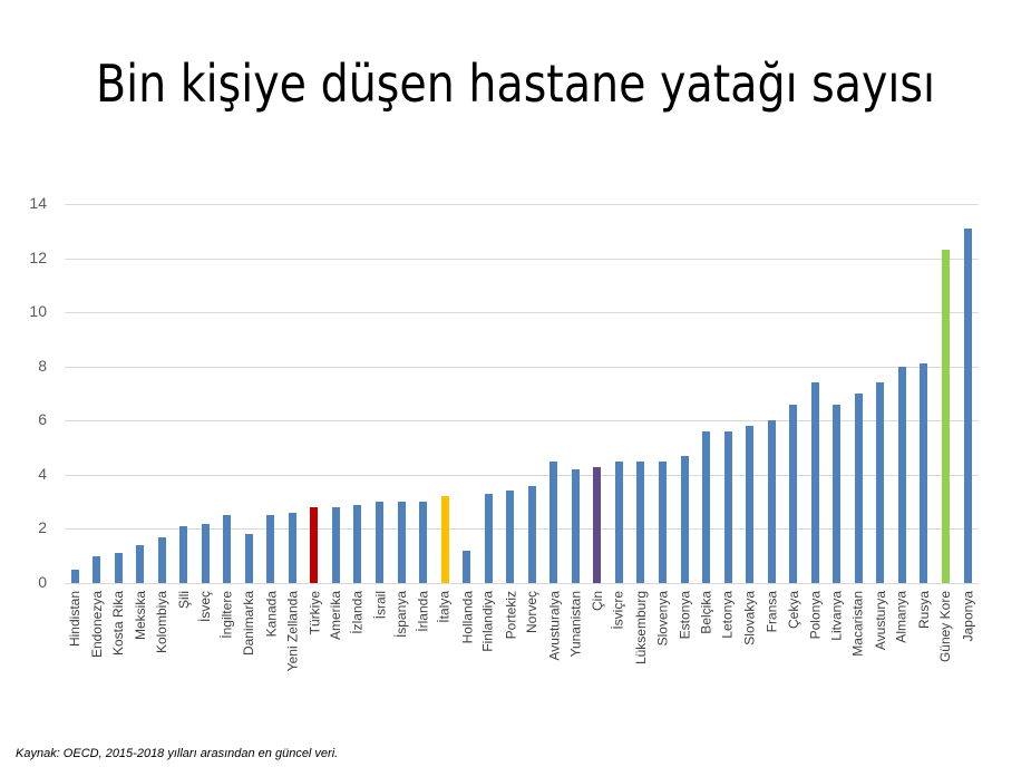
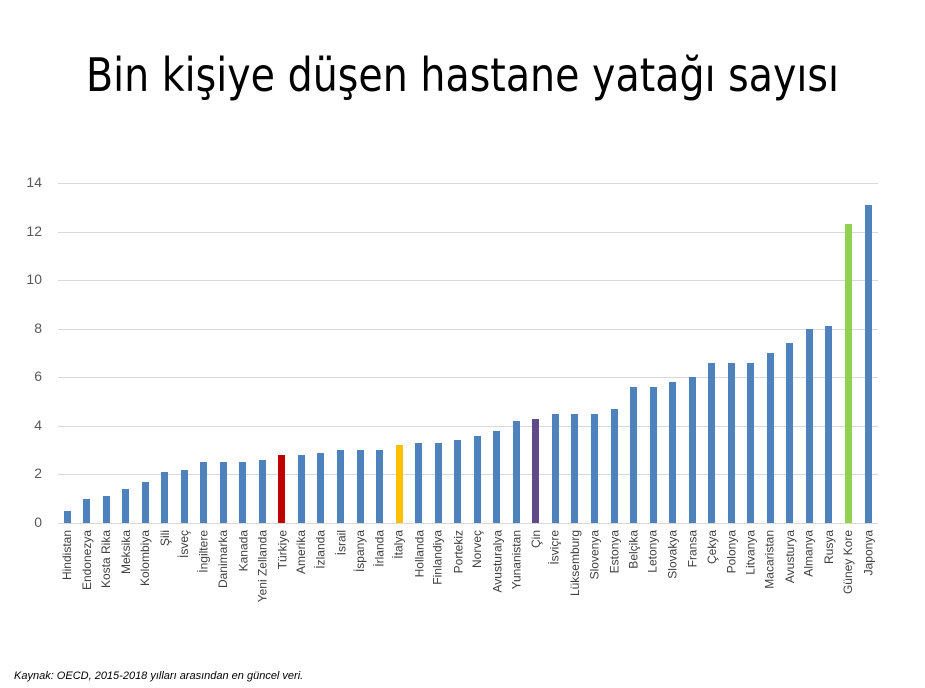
Danimarka: 1.8 -> 2.5
Hollanda: 1.2 -> 3.3
Avusturalya: 4.5 -> 3.8
Polonya: 7.4 -> 6.6
